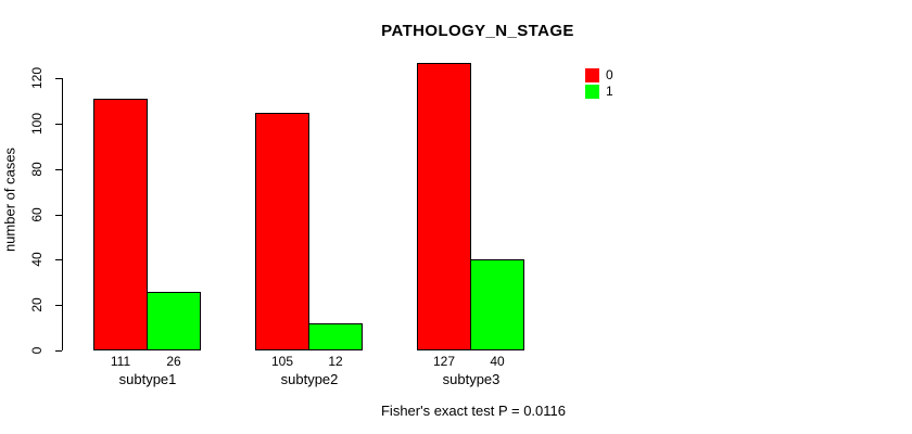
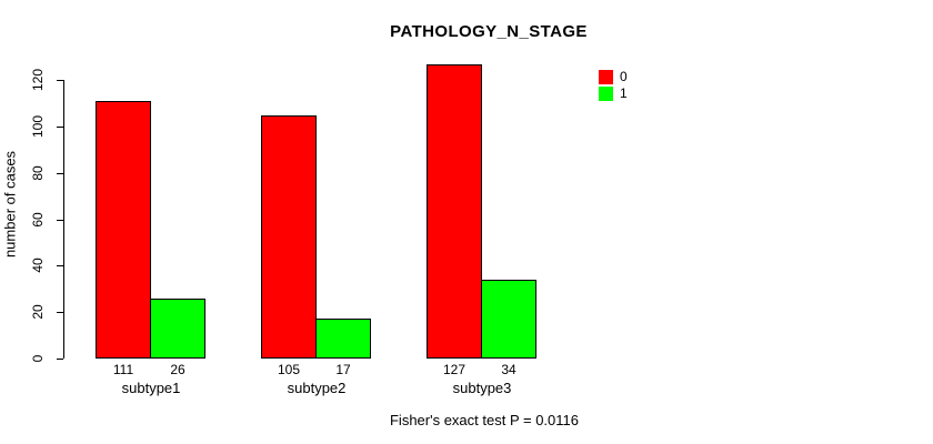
1/subtype2: 12 -> 17
1/subtype3: 40 -> 34
